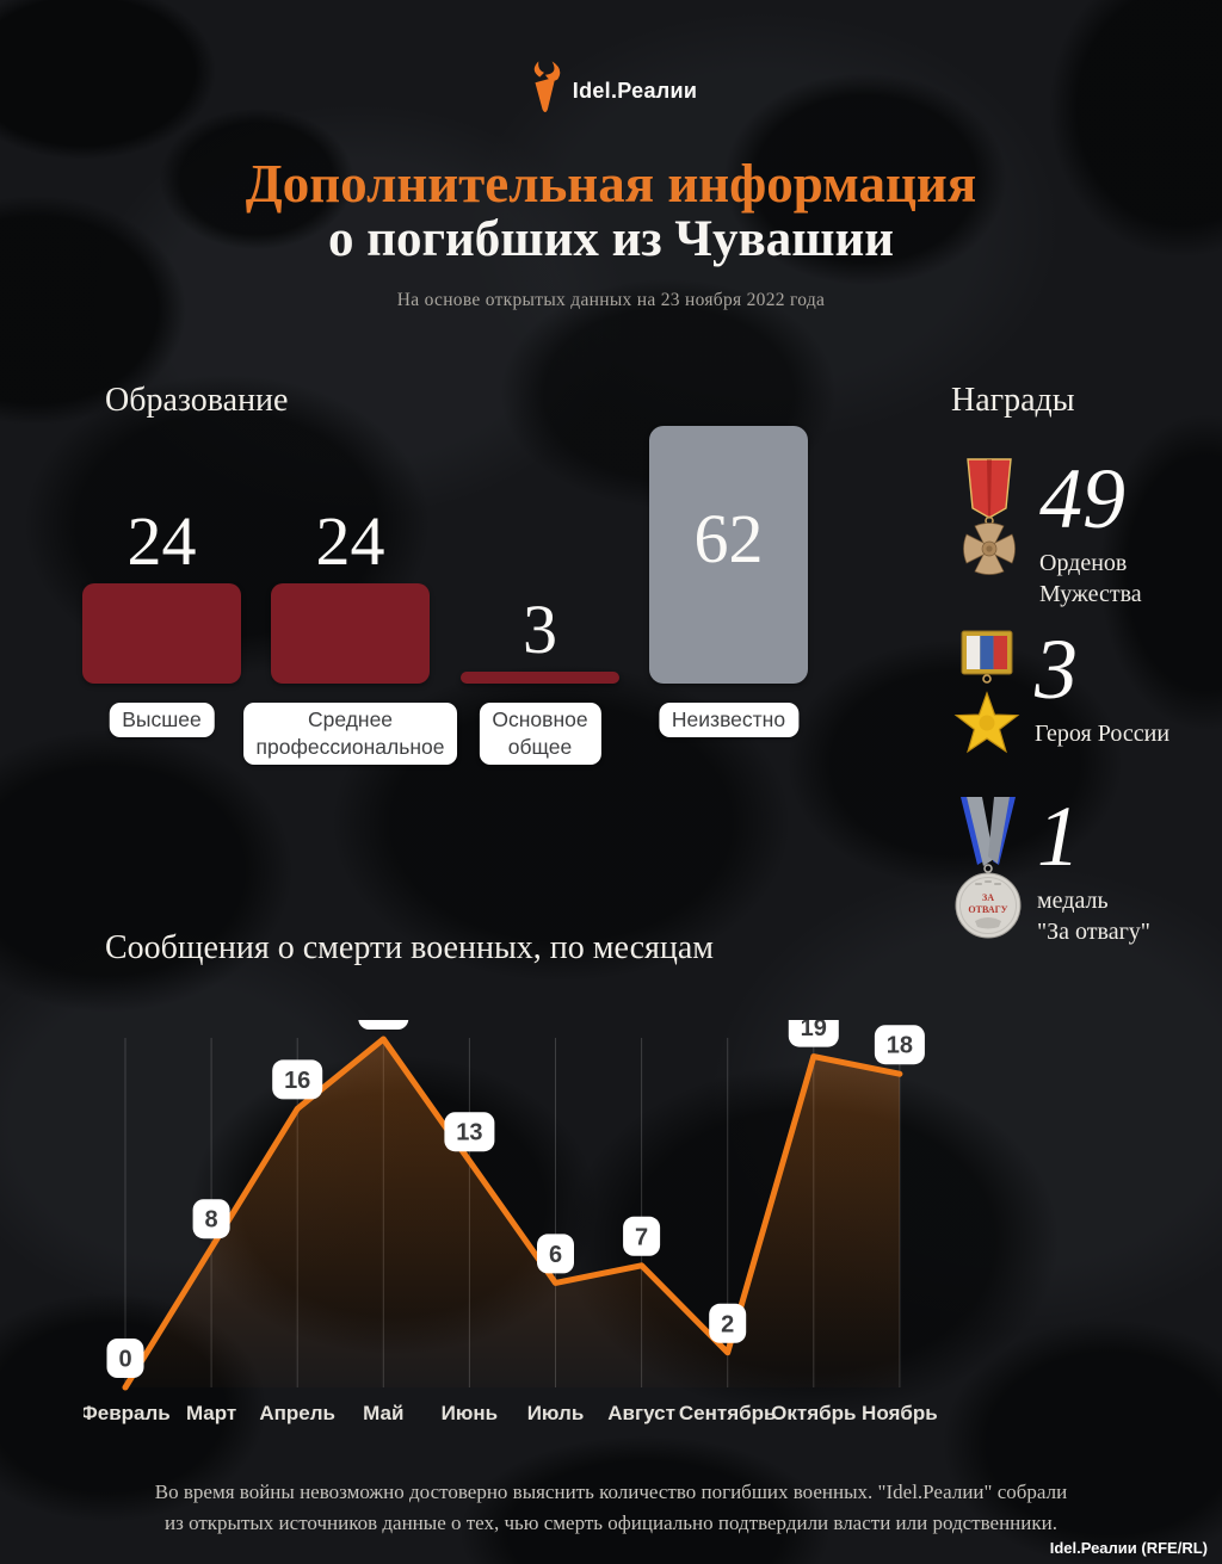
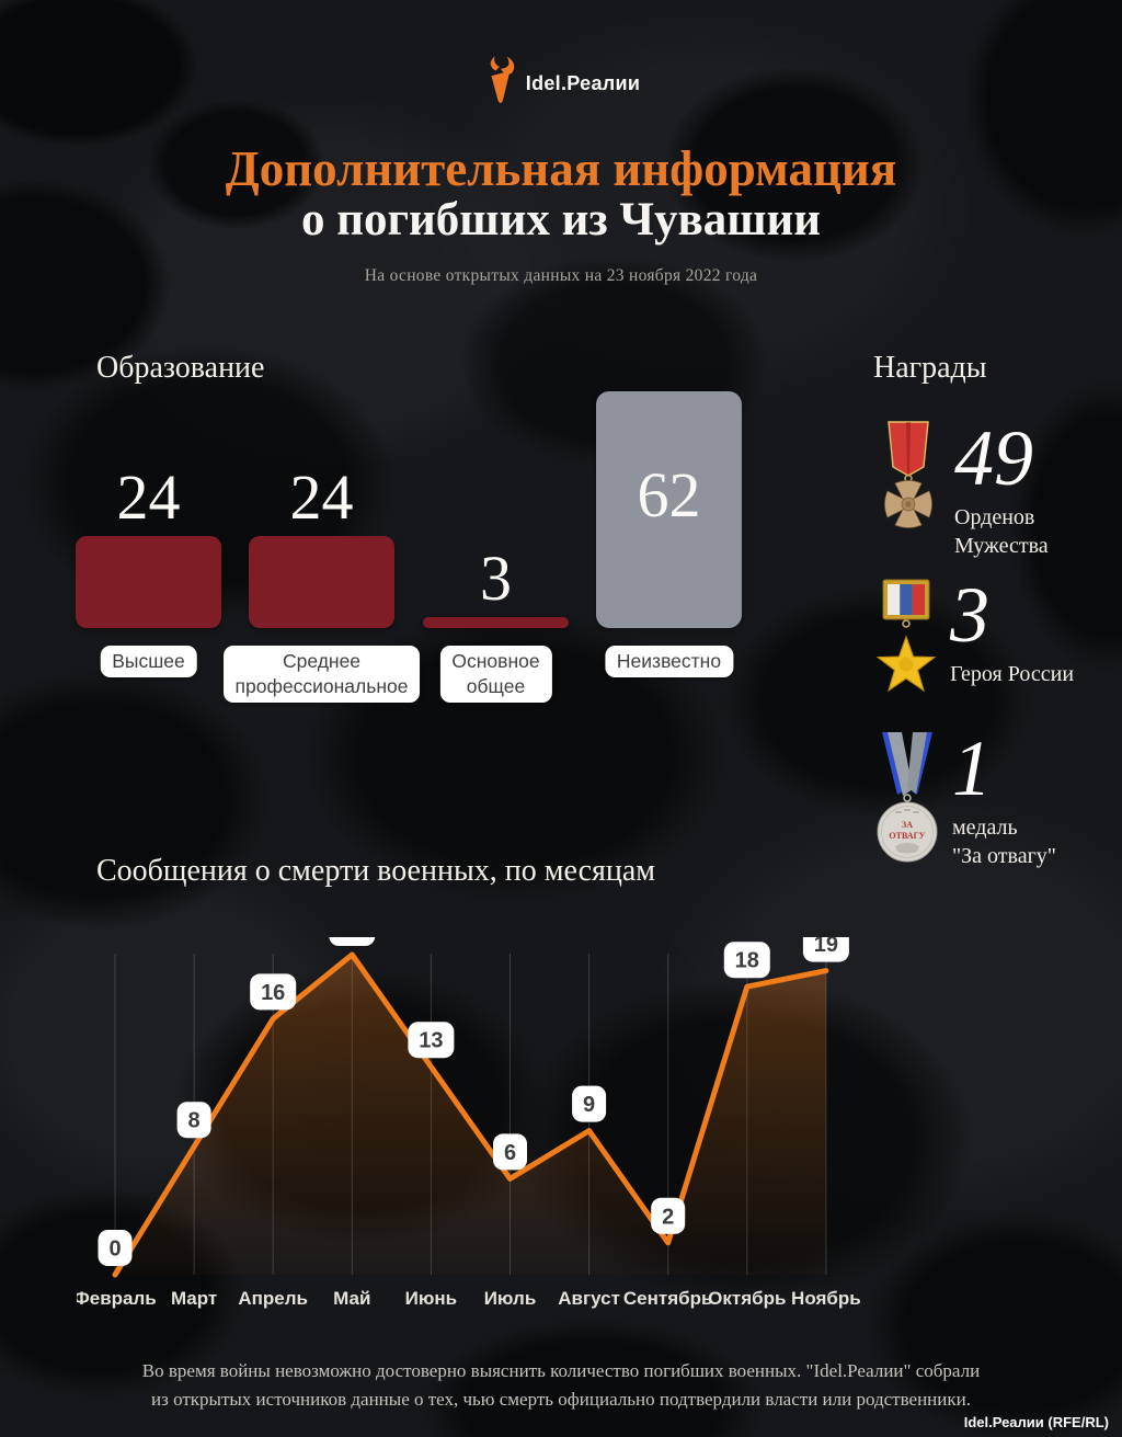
Август: 7 -> 9
Октябрь: 19 -> 18
Ноябрь: 18 -> 19
